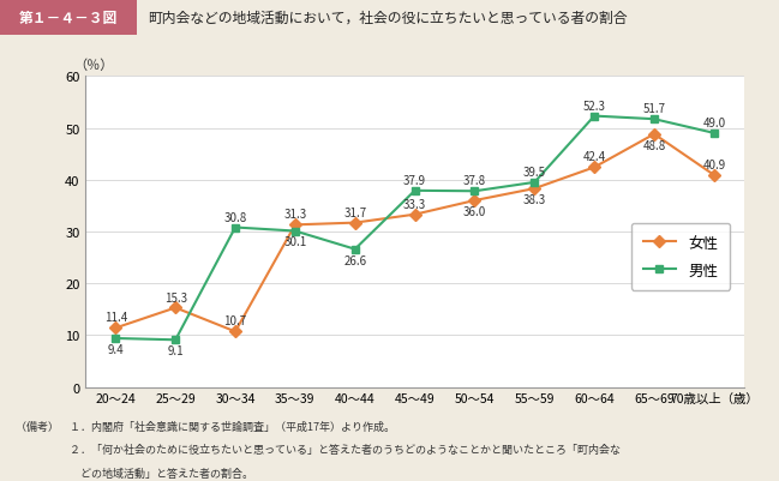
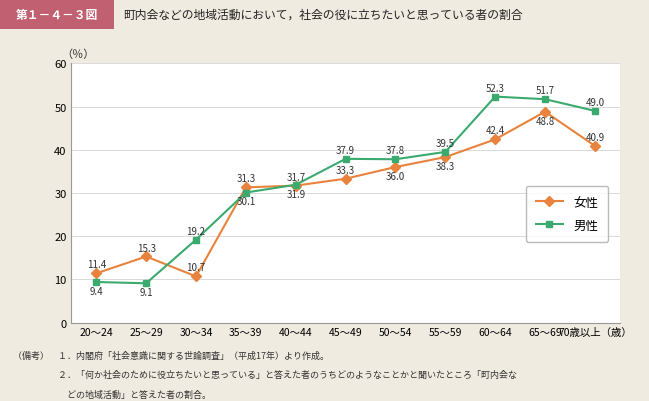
男性/30～34: 30.8 -> 19.2
男性/40～44: 26.6 -> 31.9
